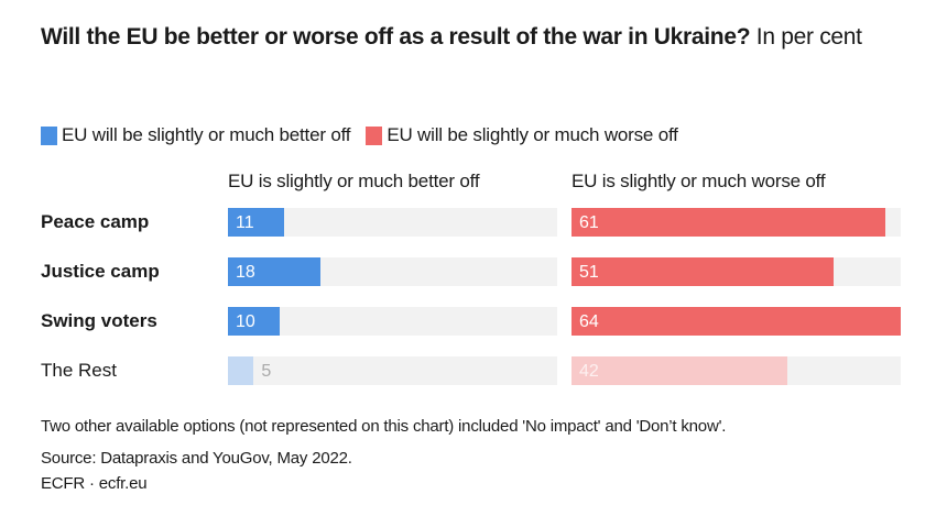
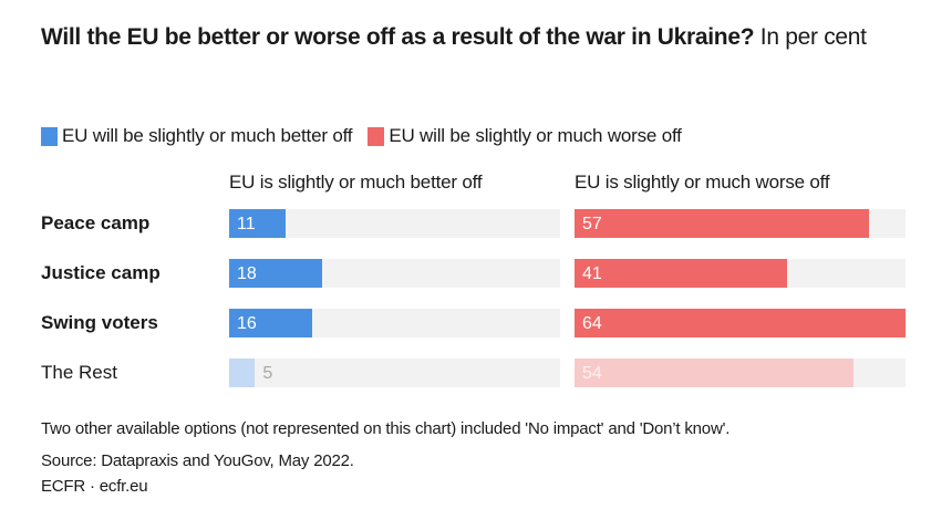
EU is slightly or much worse off/Peace camp: 61 -> 57
EU is slightly or much worse off/Justice camp: 51 -> 41
EU is slightly or much better off/Swing voters: 10 -> 16
EU is slightly or much worse off/The Rest: 42 -> 54
